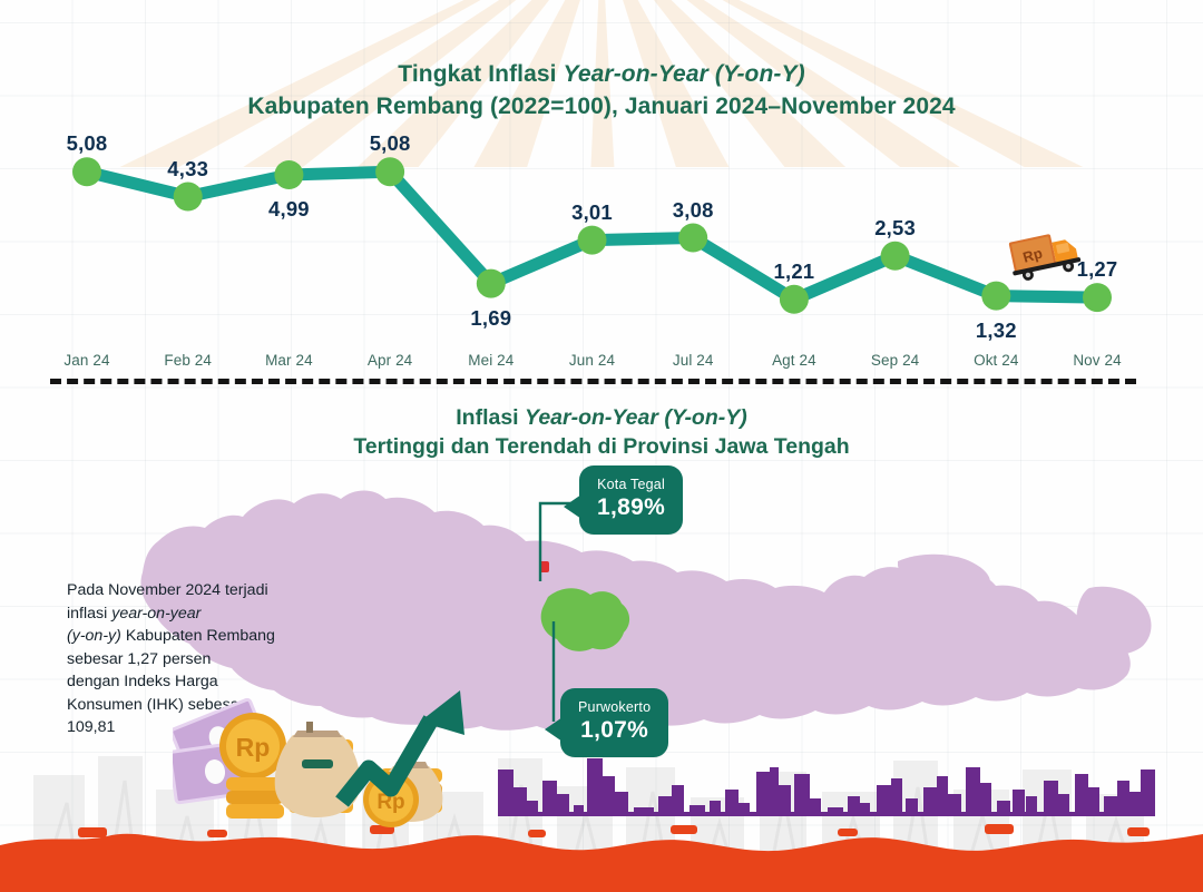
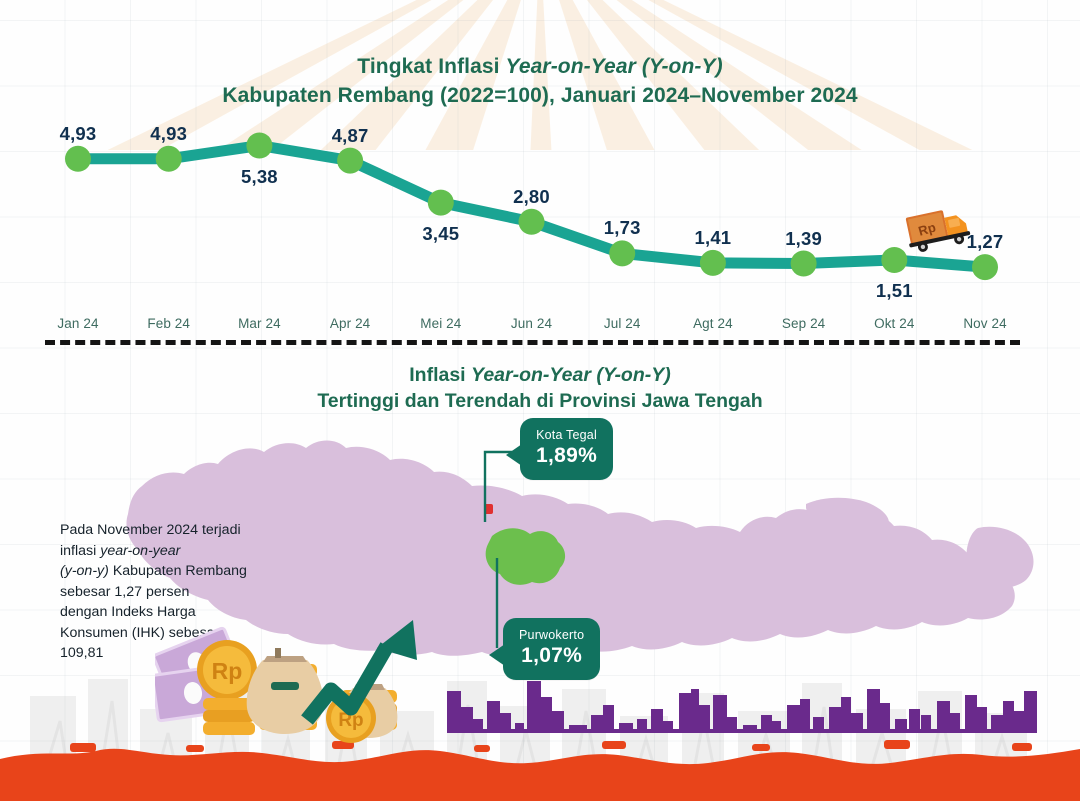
Jan 24: 5,08 -> 4,93
Feb 24: 4,33 -> 4,93
Mar 24: 4,99 -> 5,38
Apr 24: 5,08 -> 4,87
Mei 24: 1,69 -> 3,45
Jun 24: 3,01 -> 2,80
Jul 24: 3,08 -> 1,73
Agt 24: 1,21 -> 1,41
Sep 24: 2,53 -> 1,39
Okt 24: 1,32 -> 1,51
